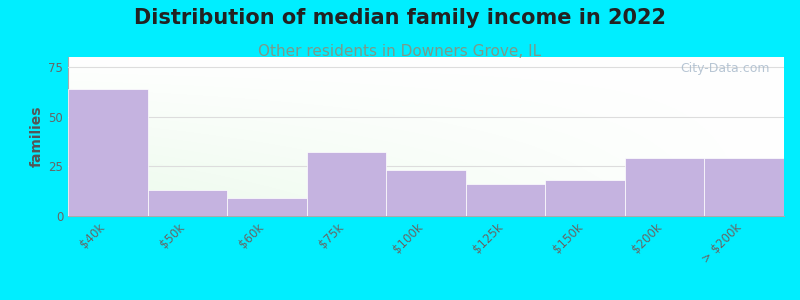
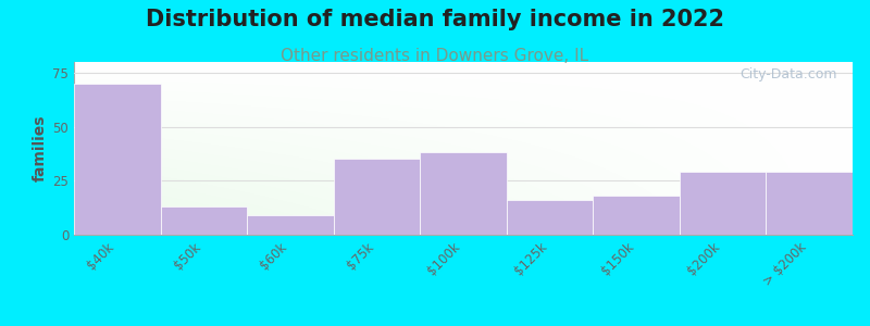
$40k: 64 -> 70
$75k: 32 -> 35
$100k: 23 -> 38
